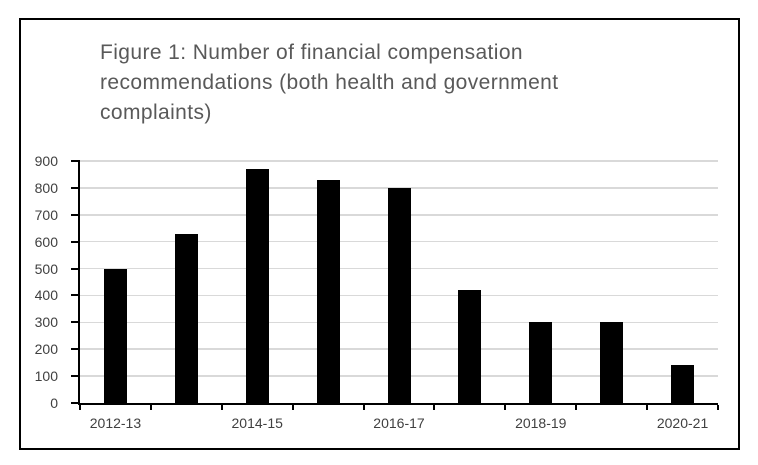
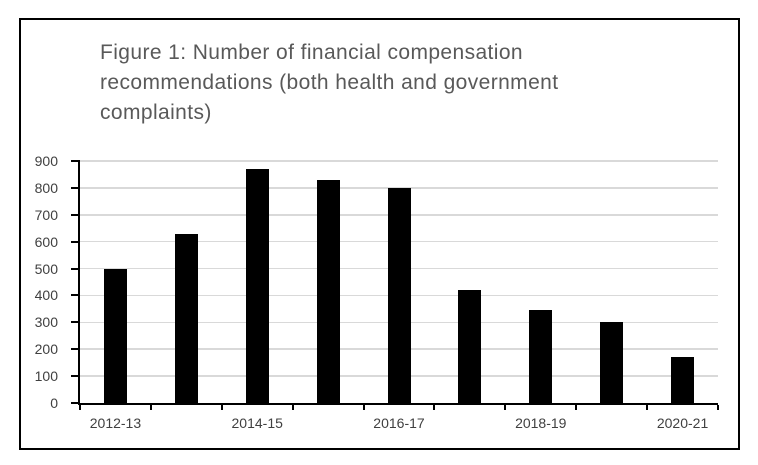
2018-19: 300 -> 340
2020-21: 140 -> 170
